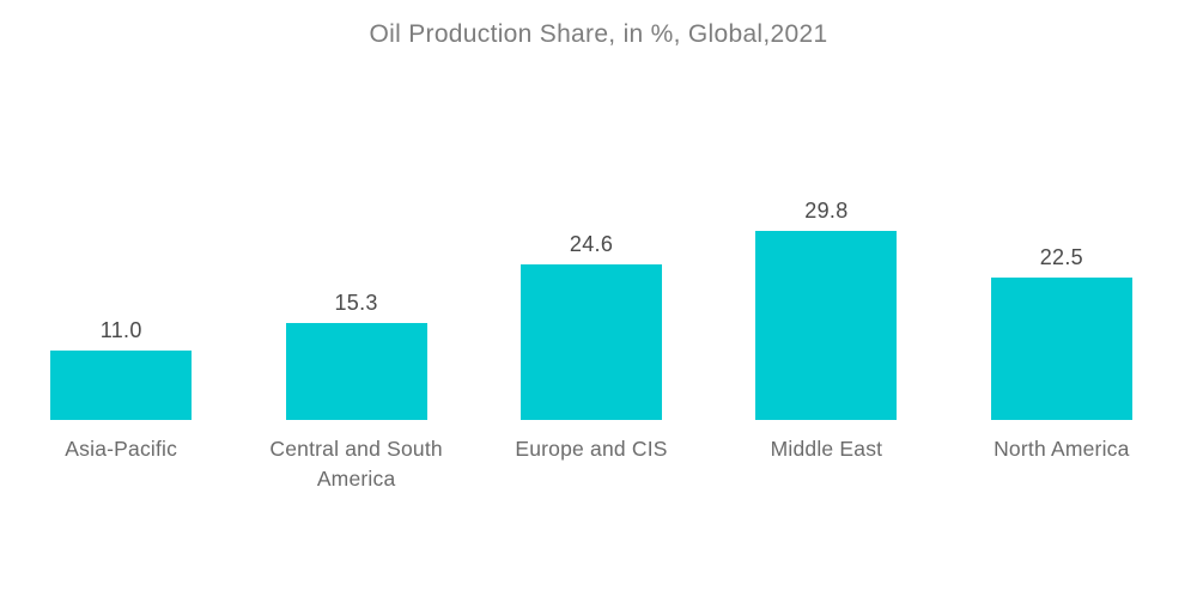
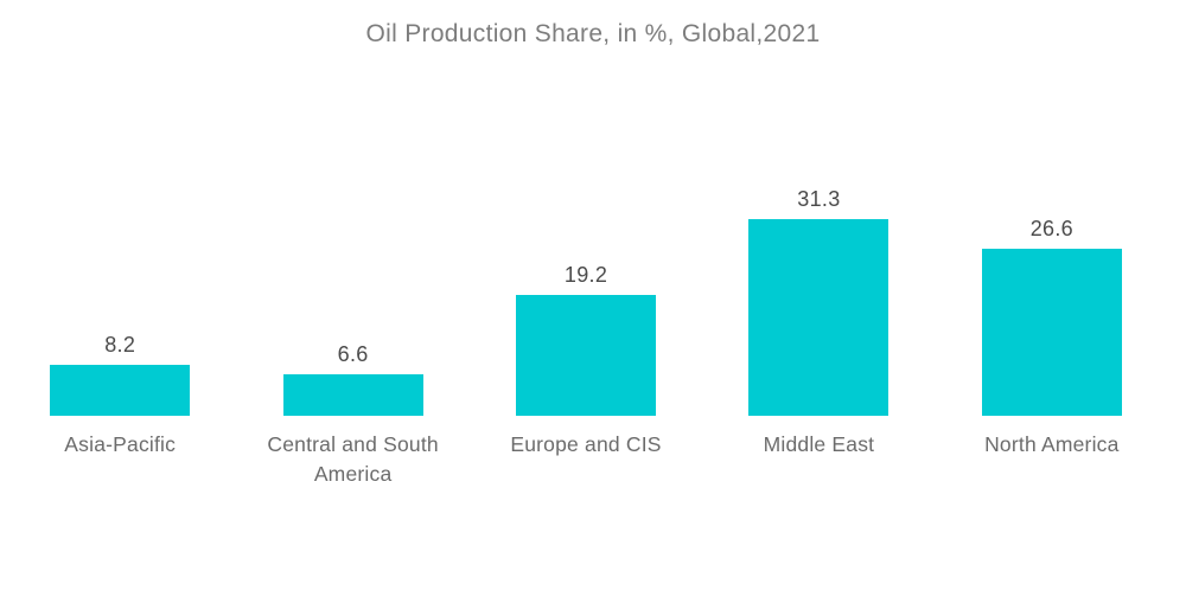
Asia-Pacific: 11.0 -> 8.2
Central and South America: 15.3 -> 6.6
Europe and CIS: 24.6 -> 19.2
Middle East: 29.8 -> 31.3
North America: 22.5 -> 26.6
